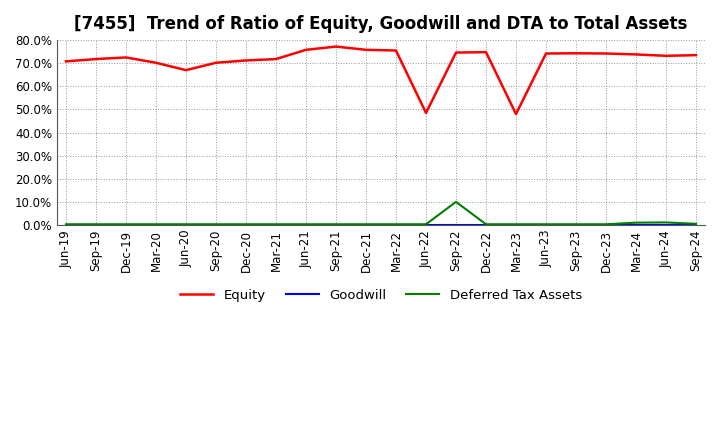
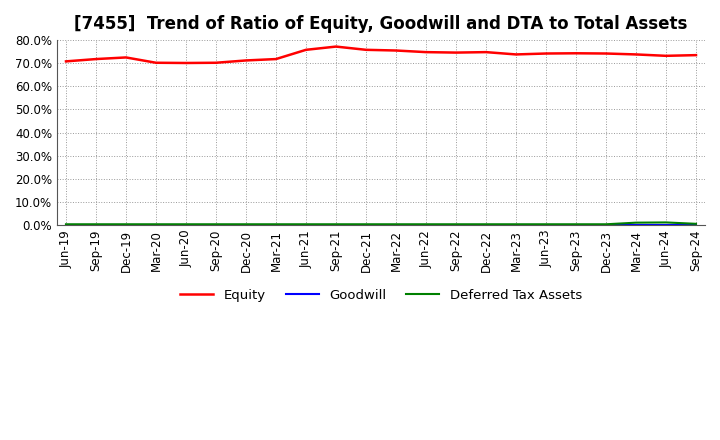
Equity/Jun-20: 67.0% -> 70.1%
Equity/Jun-22: 48.5% -> 74.8%
Deferred Tax Assets/Sep-22: 10.0% -> 0.3%
Equity/Mar-23: 48.0% -> 73.8%
